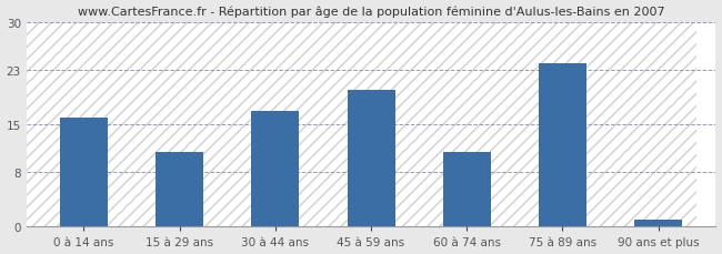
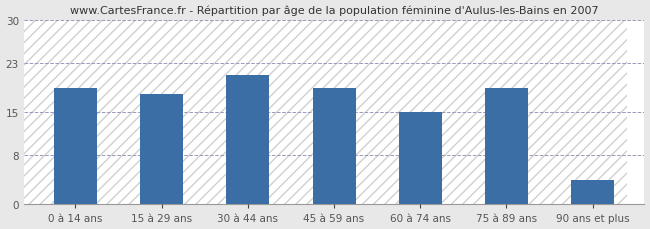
0 à 14 ans: 16 -> 19
15 à 29 ans: 11 -> 18
30 à 44 ans: 17 -> 21
45 à 59 ans: 20 -> 19
60 à 74 ans: 11 -> 15
75 à 89 ans: 24 -> 19
90 ans et plus: 1 -> 4
